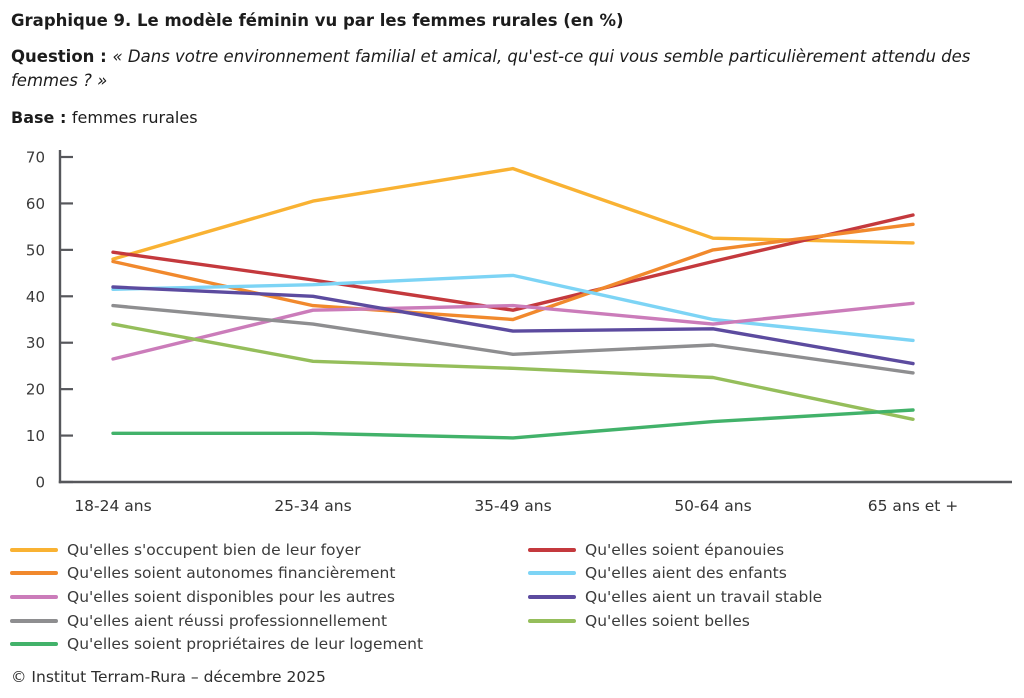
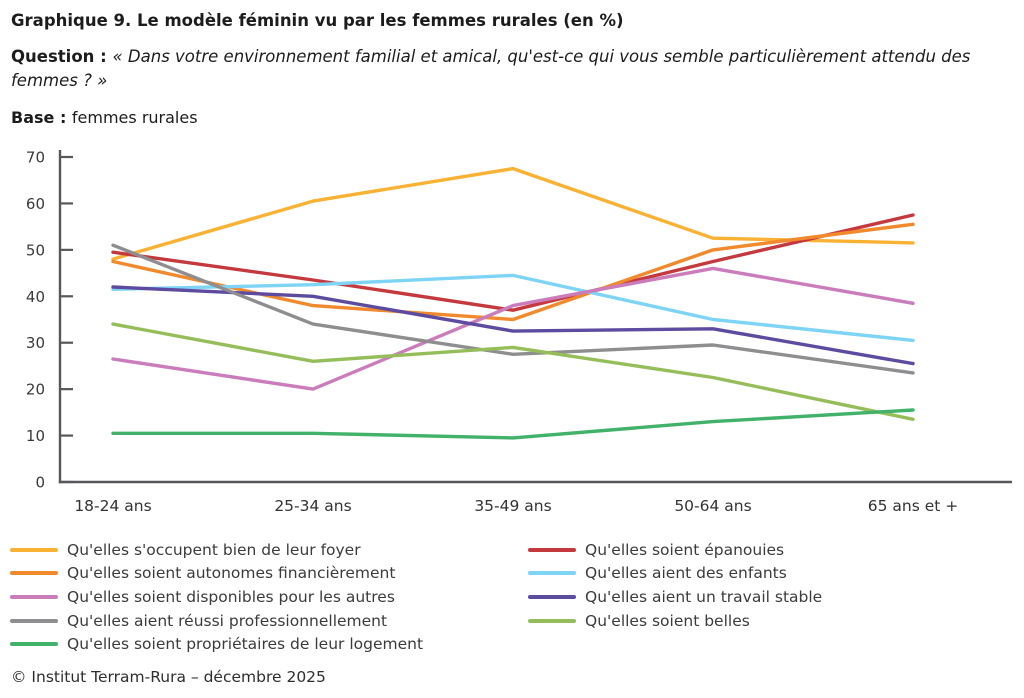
Qu'elles aient réussi professionnellement/18-24 ans: 38 -> 51
Qu'elles soient disponibles pour les autres/25-34 ans: 37 -> 20
Qu'elles soient belles/35-49 ans: 24 -> 29
Qu'elles soient disponibles pour les autres/50-64 ans: 34 -> 46
